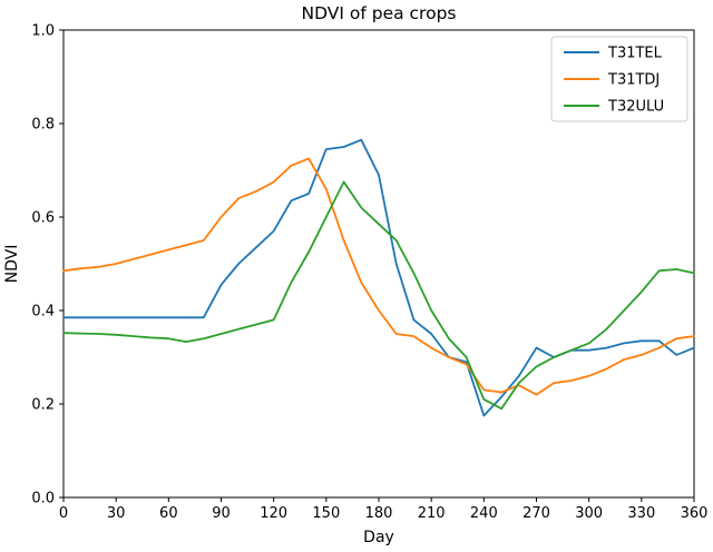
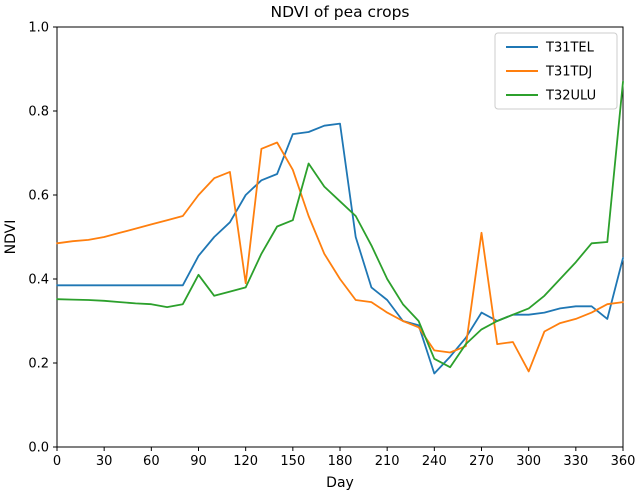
T32ULU/90: 0.35 -> 0.41
T31TEL/120: 0.57 -> 0.60
T31TDJ/120: 0.68 -> 0.39
T32ULU/150: 0.60 -> 0.54
T31TEL/180: 0.69 -> 0.77
T31TDJ/270: 0.22 -> 0.51
T31TDJ/300: 0.26 -> 0.18
T31TEL/360: 0.32 -> 0.45
T32ULU/360: 0.48 -> 0.87
